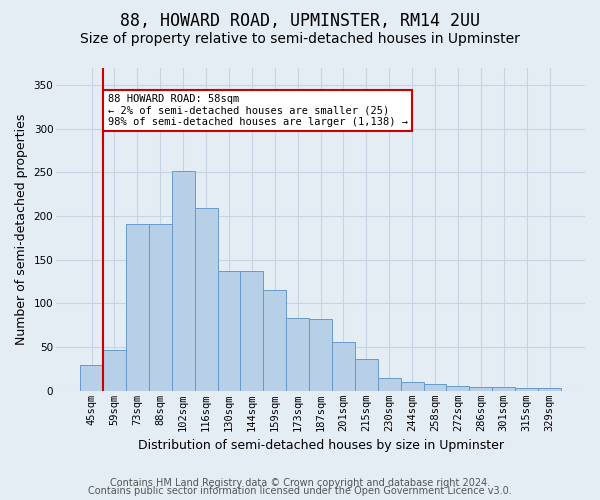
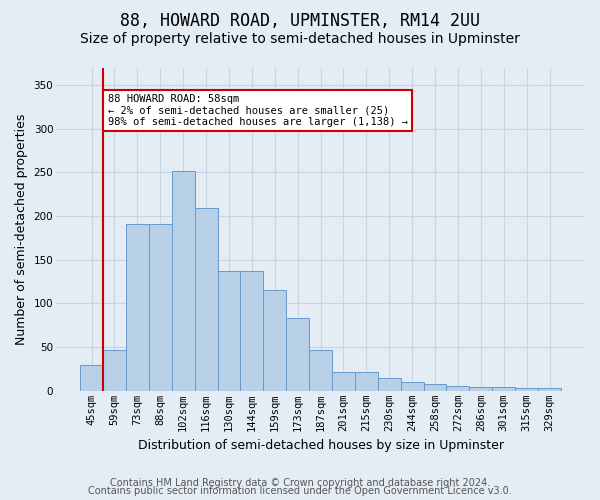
187sqm: 82 -> 47
201sqm: 56 -> 22
215sqm: 36 -> 22
